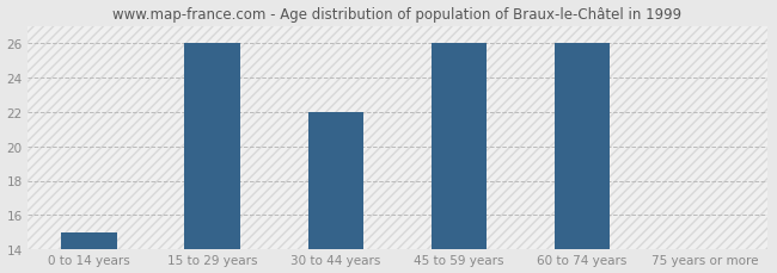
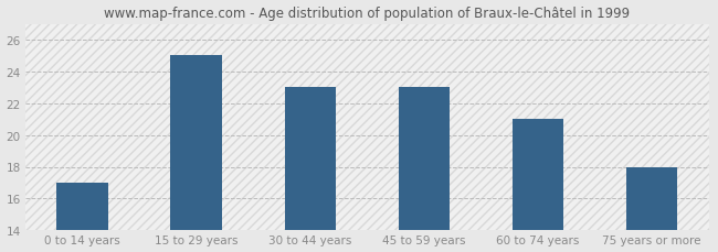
0 to 14 years: 15 -> 17
15 to 29 years: 26 -> 25
30 to 44 years: 22 -> 23
45 to 59 years: 26 -> 23
60 to 74 years: 26 -> 21
75 years or more: 14 -> 18
